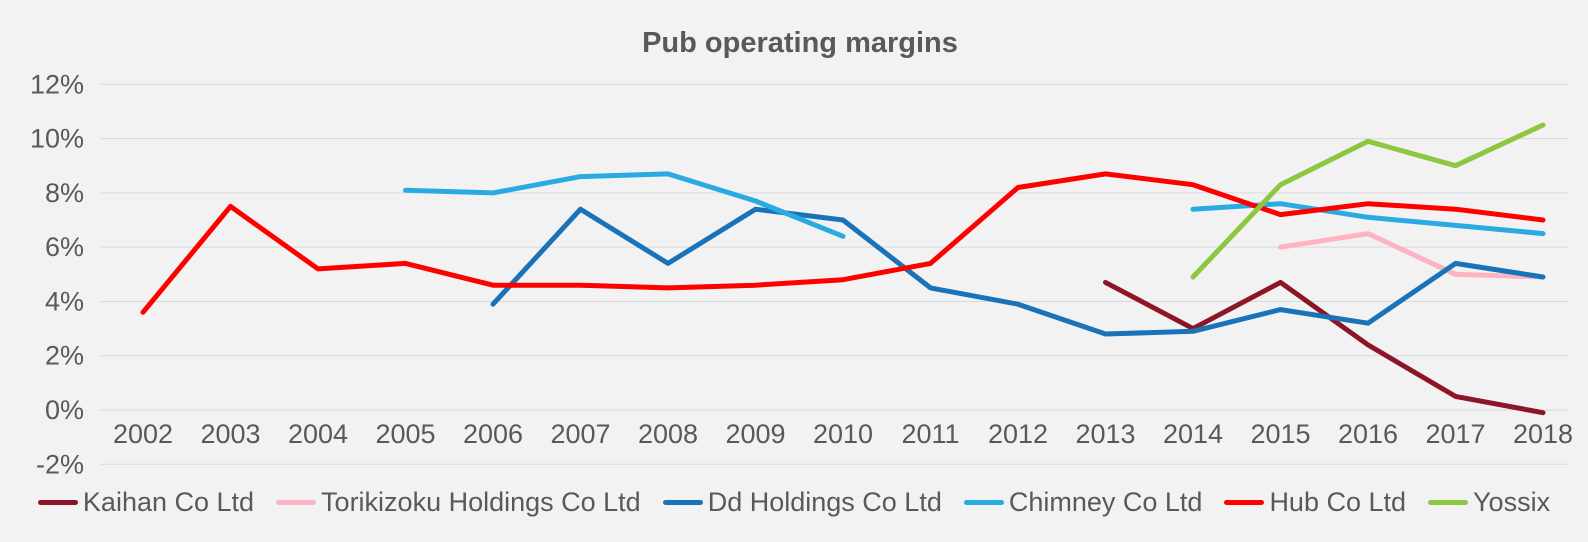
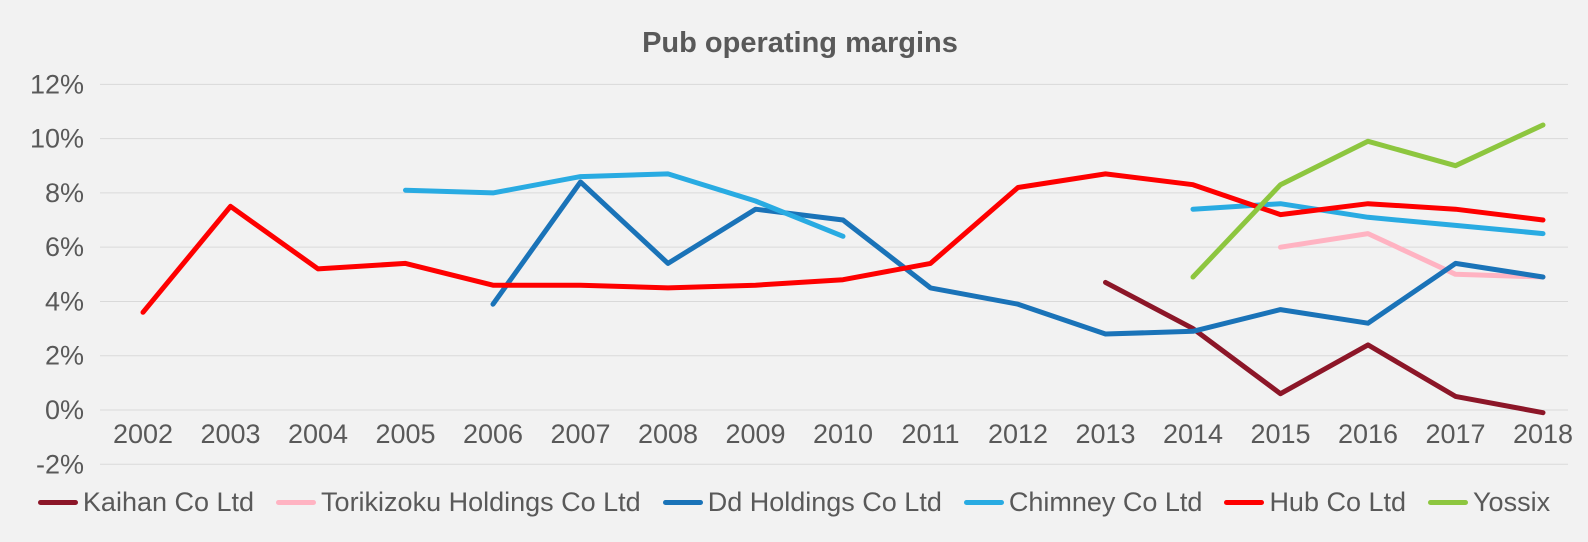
Dd Holdings Co Ltd/2007: 7.4% -> 8.4%
Kaihan Co Ltd/2015: 4.7% -> 0.6%
